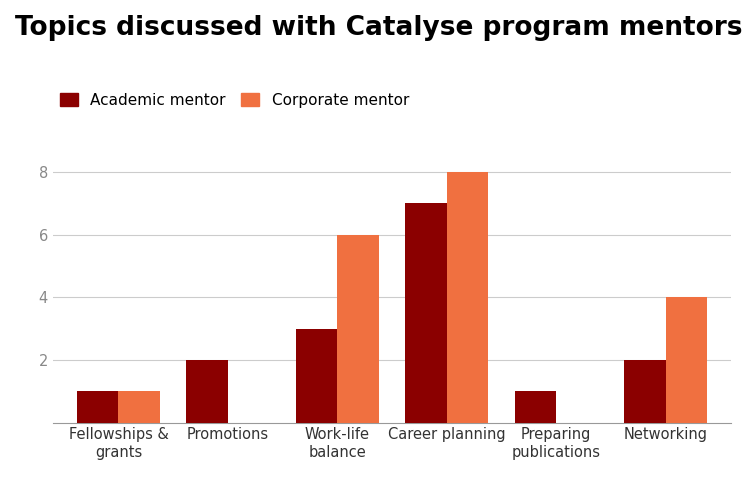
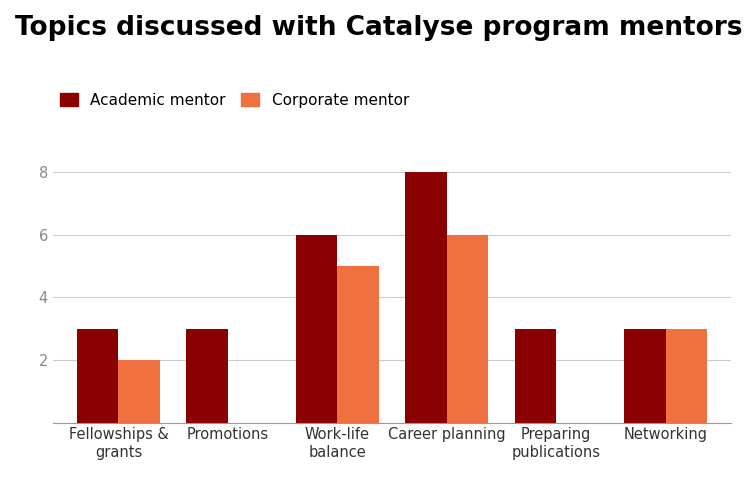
Academic mentor/Fellowships & grants: 1 -> 3
Corporate mentor/Fellowships & grants: 1 -> 2
Academic mentor/Promotions: 2 -> 3
Academic mentor/Work-life balance: 3 -> 6
Corporate mentor/Work-life balance: 6 -> 5
Academic mentor/Career planning: 7 -> 8
Corporate mentor/Career planning: 8 -> 6
Academic mentor/Preparing publications: 1 -> 3
Academic mentor/Networking: 2 -> 3
Corporate mentor/Networking: 4 -> 3
